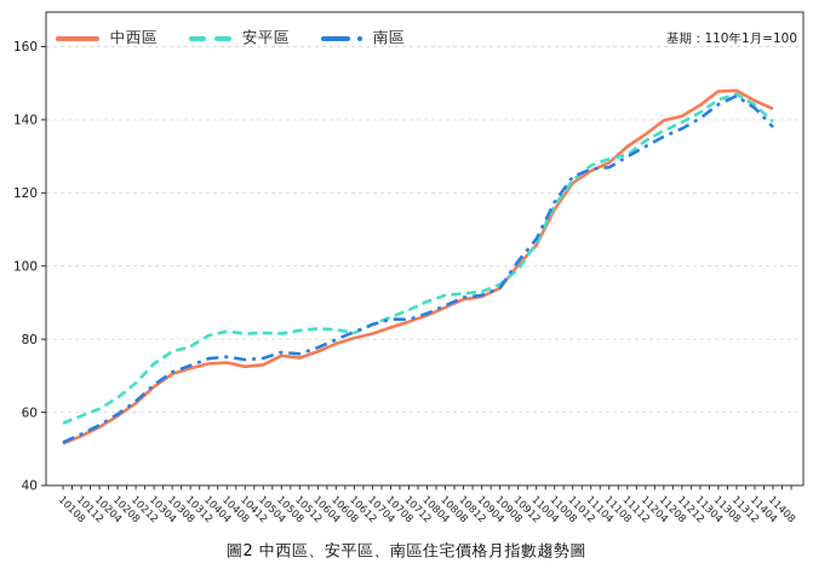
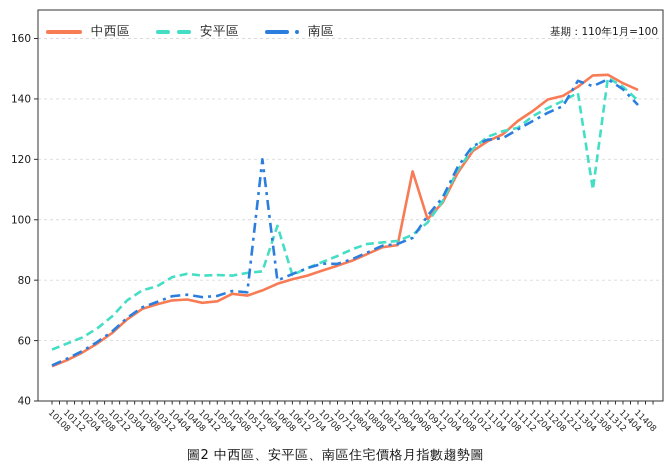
南區/10604: 78 -> 120
安平區/10608: 83 -> 98
中西區/10908: 94 -> 116
南區/11304: 140 -> 146
安平區/11308: 146 -> 110
